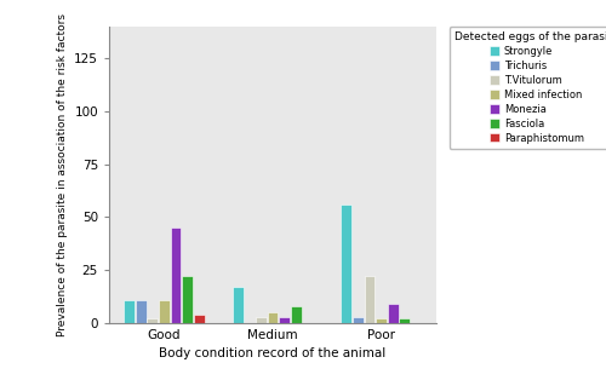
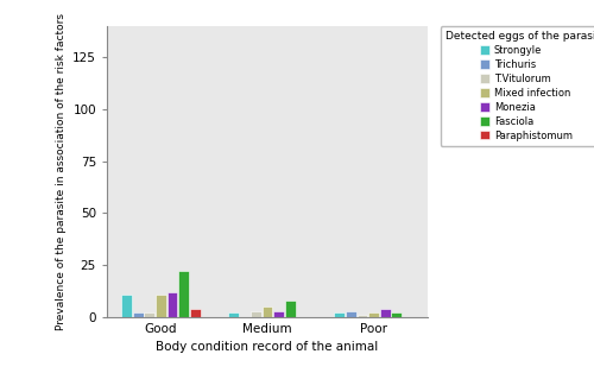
Trichuris/Good: 11 -> 2
Monezia/Good: 45 -> 12
Strongyle/Medium: 17 -> 2
Strongyle/Poor: 56 -> 2
T.Vitulorum/Poor: 22 -> 1
Monezia/Poor: 9 -> 4
